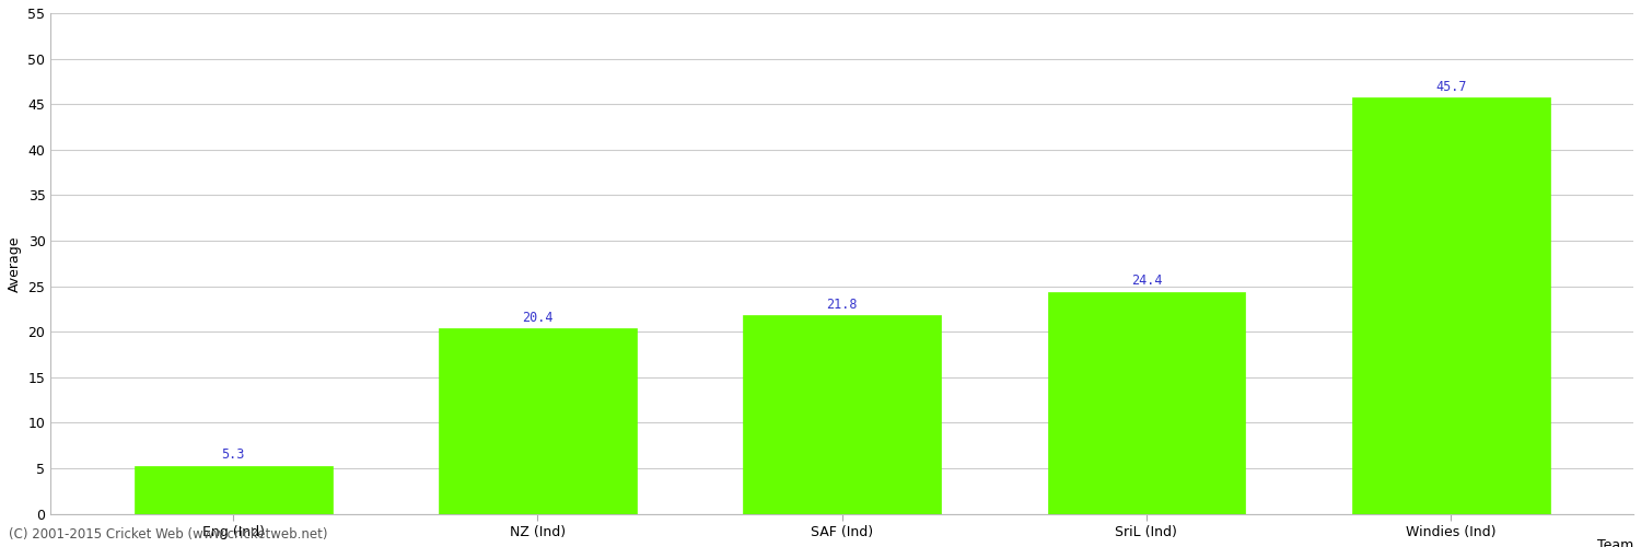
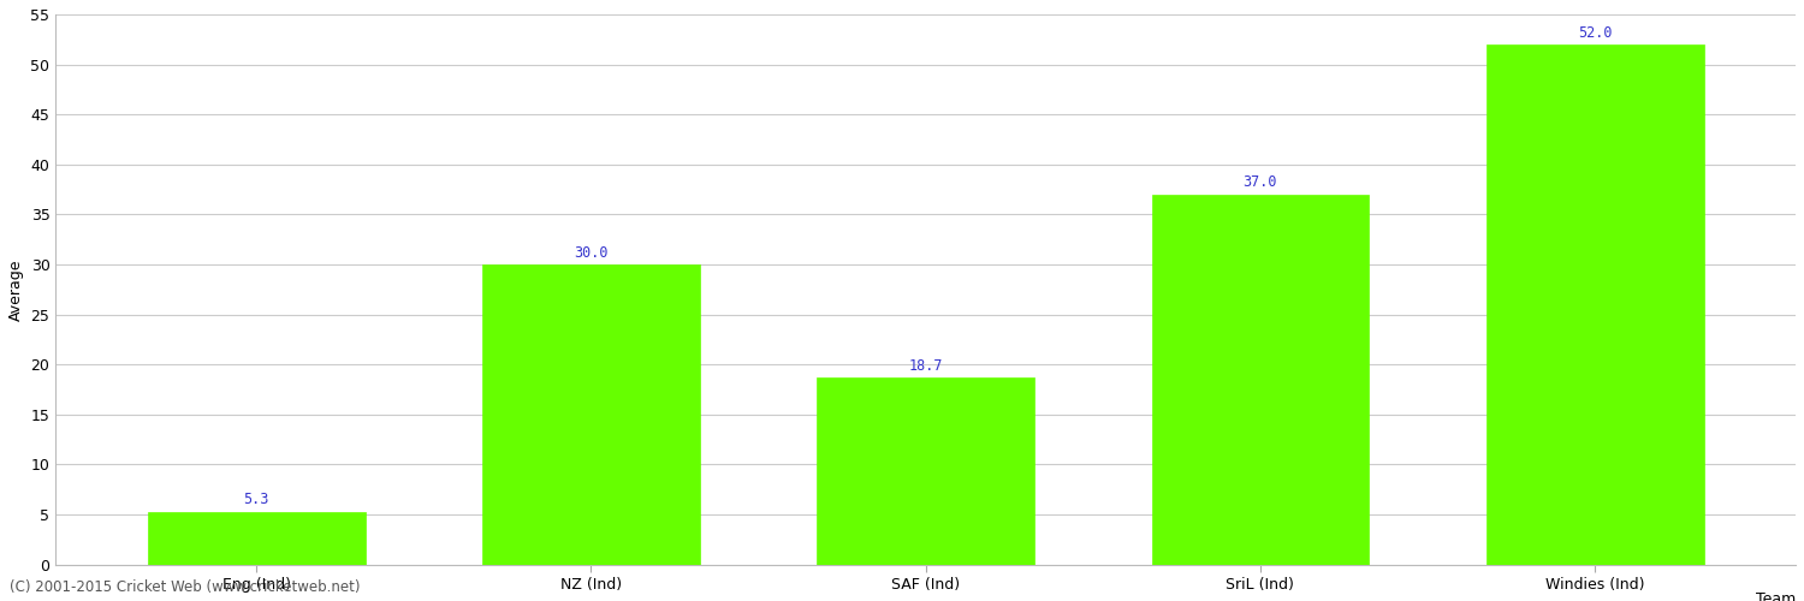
NZ (Ind): 20.4 -> 30.0
SAF (Ind): 21.8 -> 18.7
SriL (Ind): 24.4 -> 37.0
Windies (Ind): 45.7 -> 52.0
